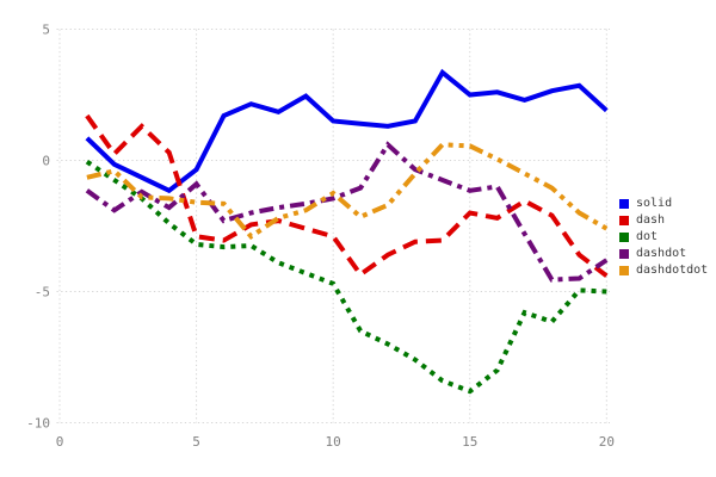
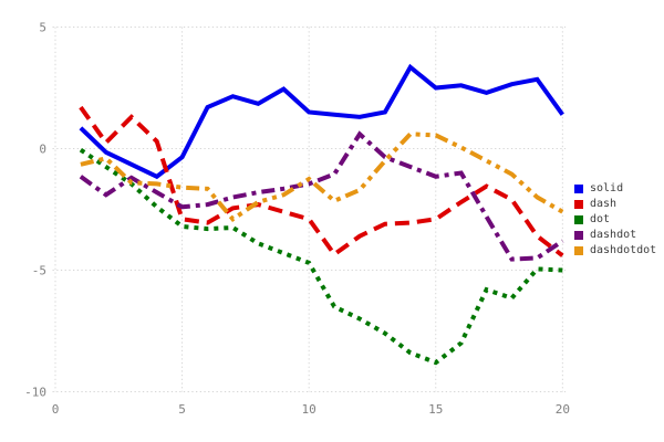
dashdot/5: -0.9 -> -2.4
dash/15: -2.0 -> -2.9
solid/20: 1.9 -> 1.4
